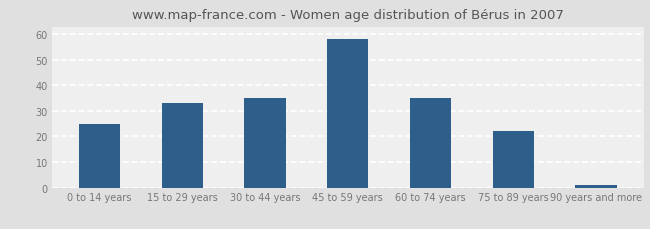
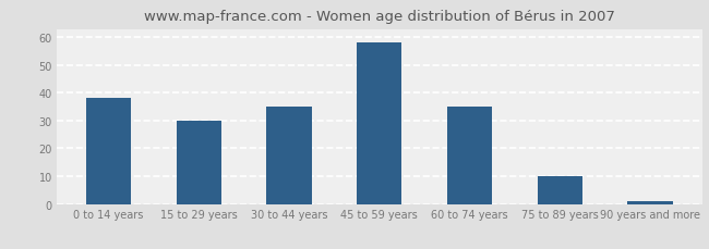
0 to 14 years: 25 -> 38
15 to 29 years: 33 -> 30
75 to 89 years: 22 -> 10
